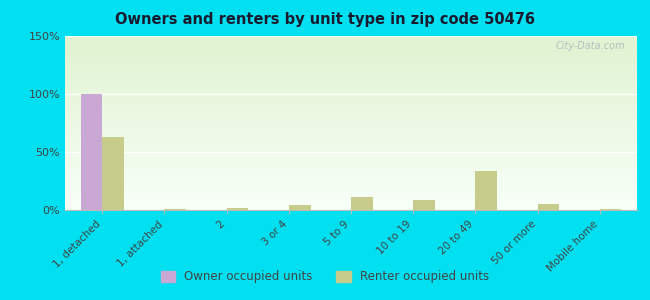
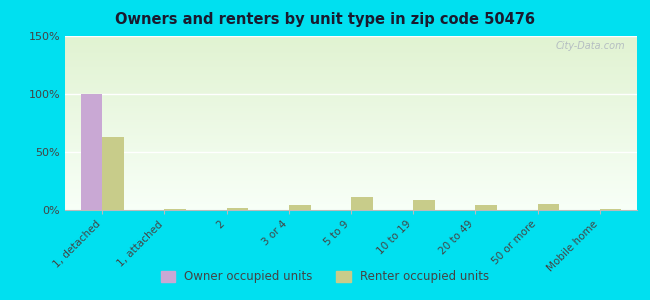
Renter occupied units/20 to 49: 34% -> 4%
